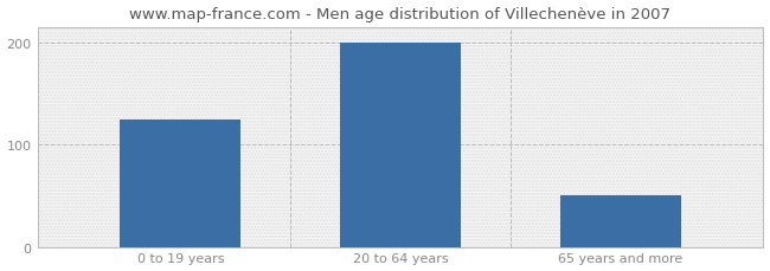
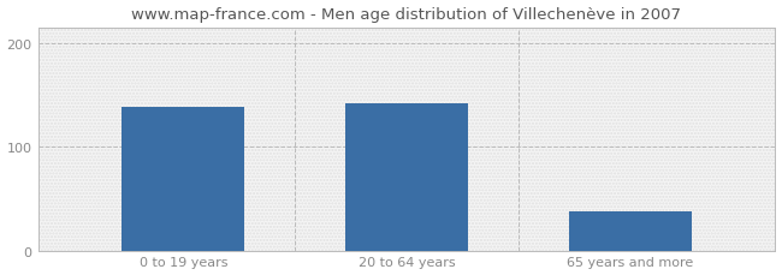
0 to 19 years: 125 -> 138
20 to 64 years: 200 -> 142
65 years and more: 50 -> 38
